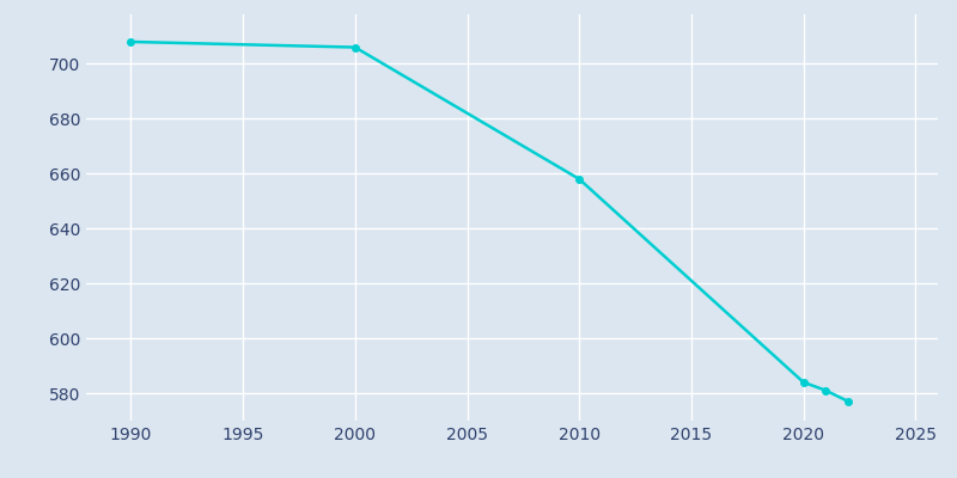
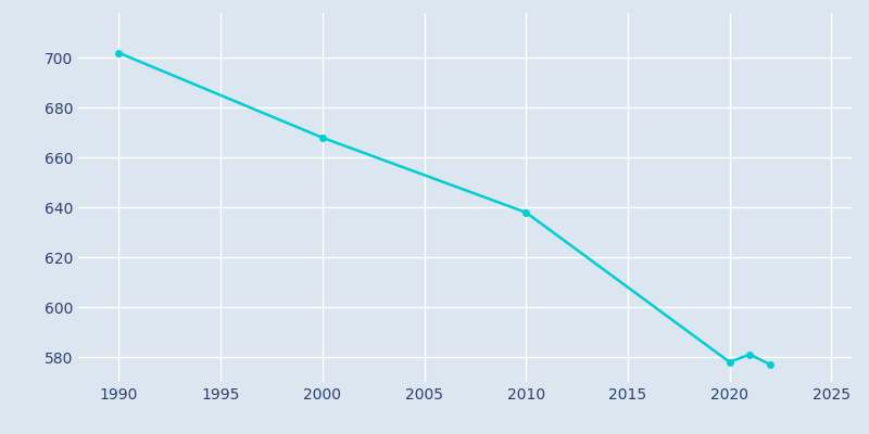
1990: 708 -> 702
2000: 706 -> 668
2010: 658 -> 638
2020: 584 -> 578
